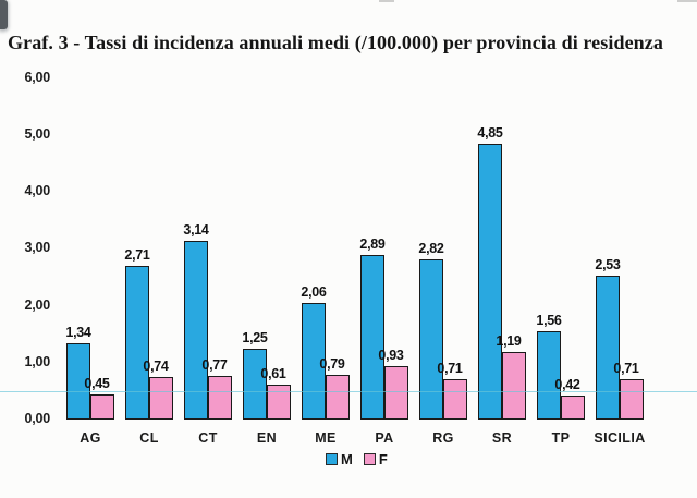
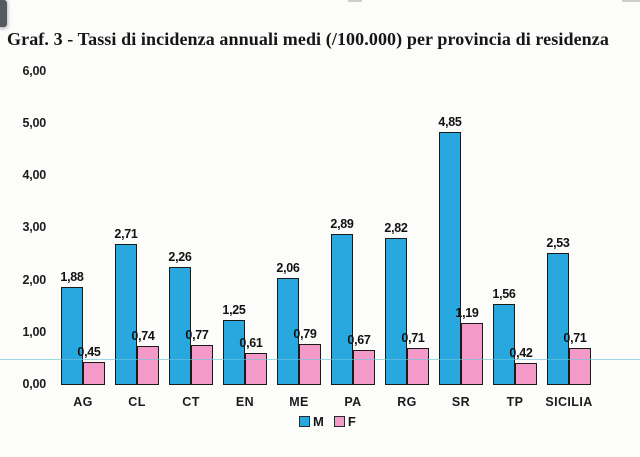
M/AG: 1,34 -> 1,88
M/CT: 3,14 -> 2,26
F/PA: 0,93 -> 0,67
